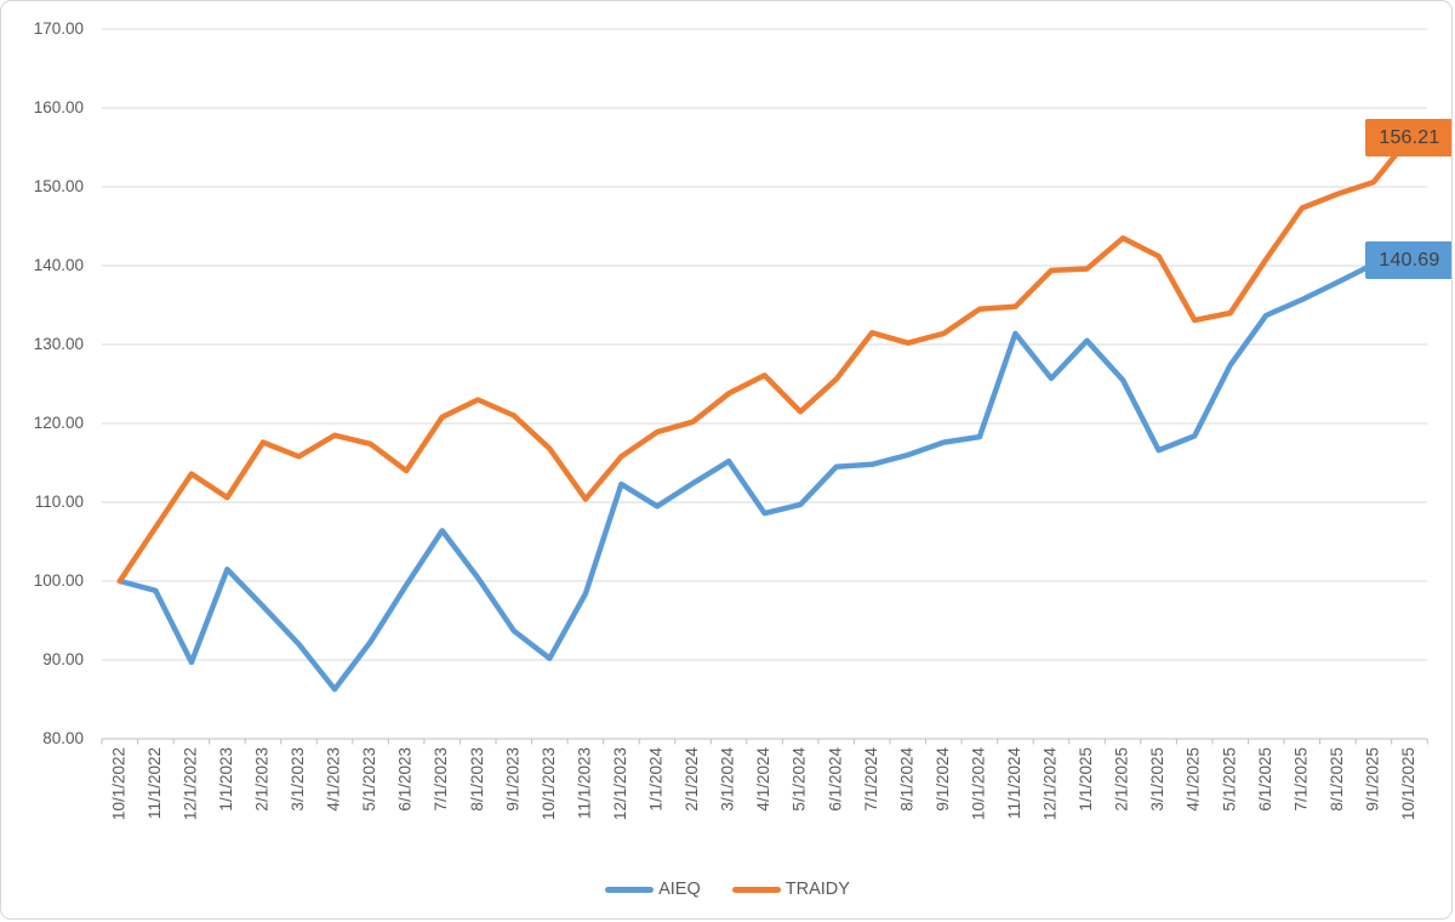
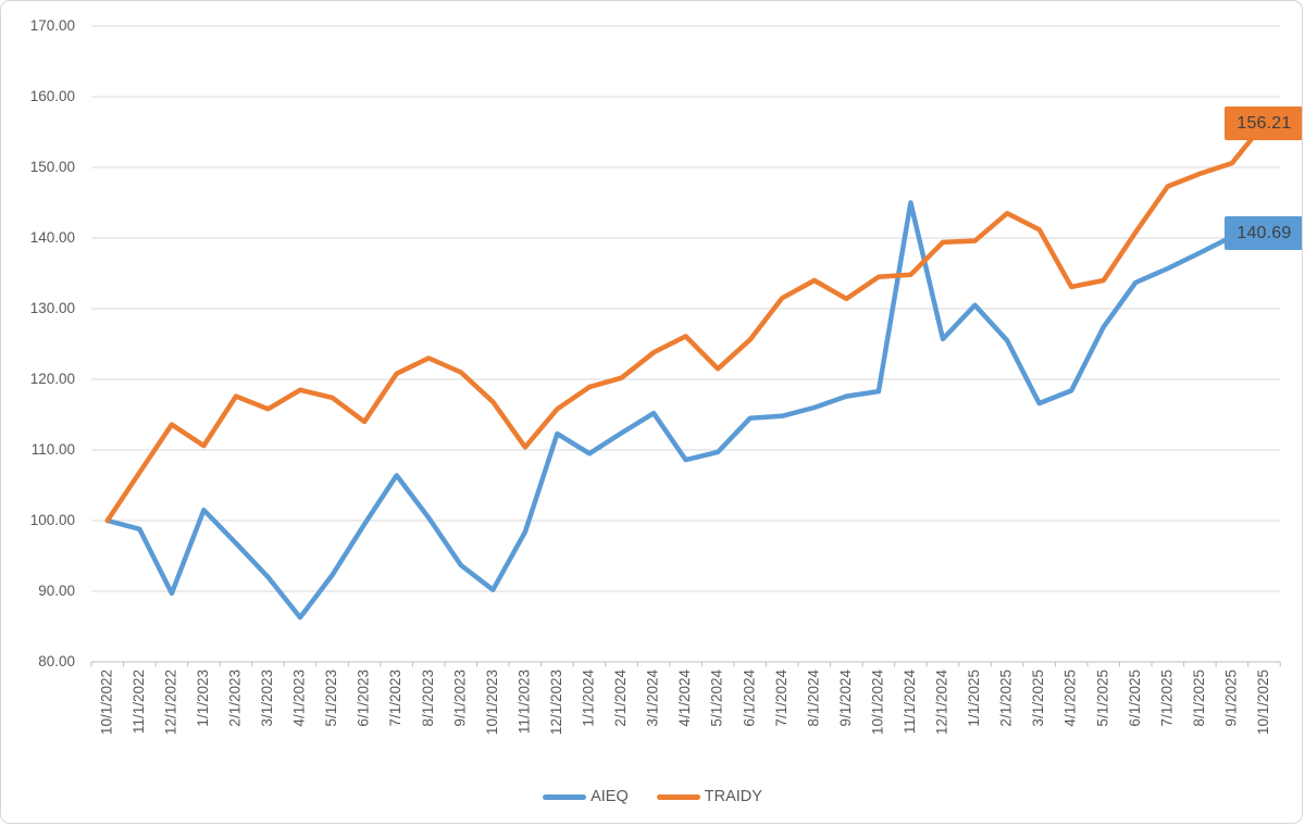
TRAIDY/8/1/2024: 130 -> 134
AIEQ/11/1/2024: 131 -> 145
